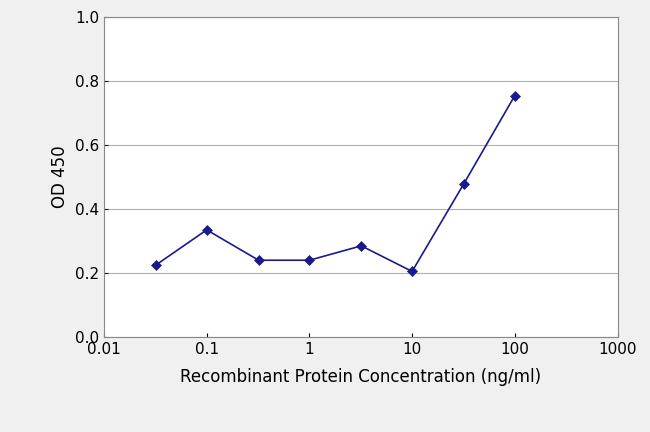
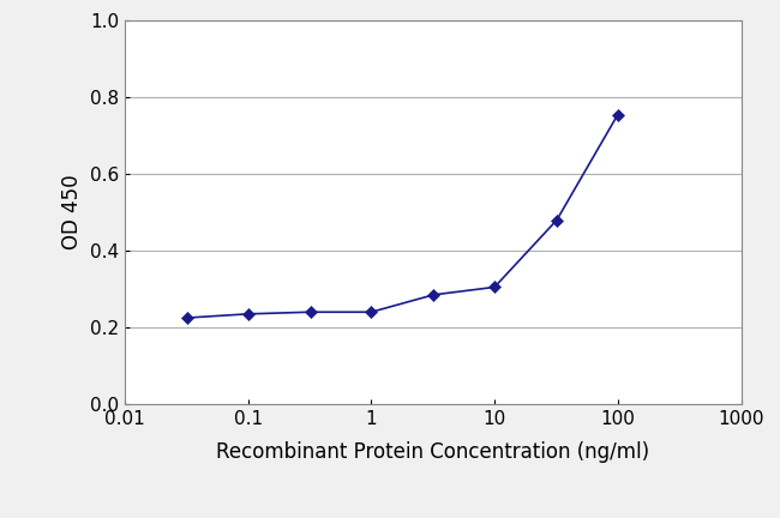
0.1: 0.335 -> 0.235
10: 0.205 -> 0.305
